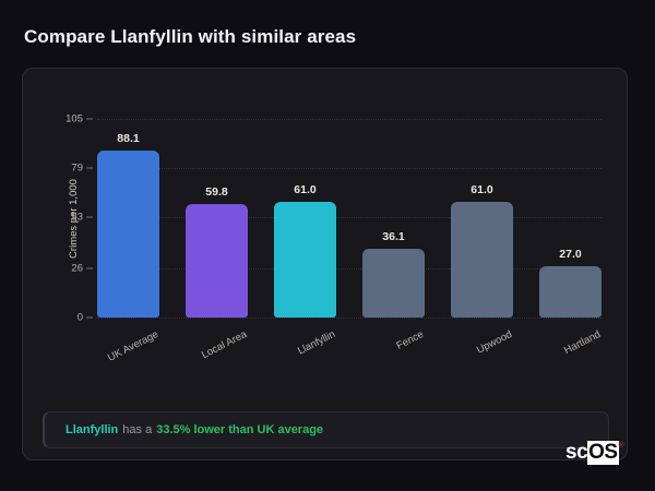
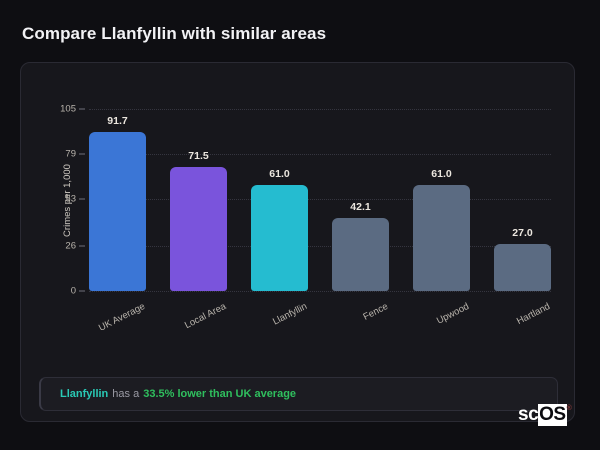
UK Average: 88.1 -> 91.7
Local Area: 59.8 -> 71.5
Fence: 36.1 -> 42.1
